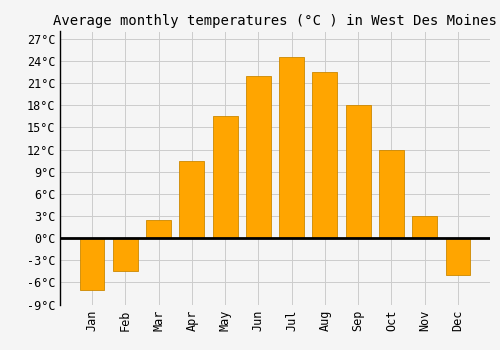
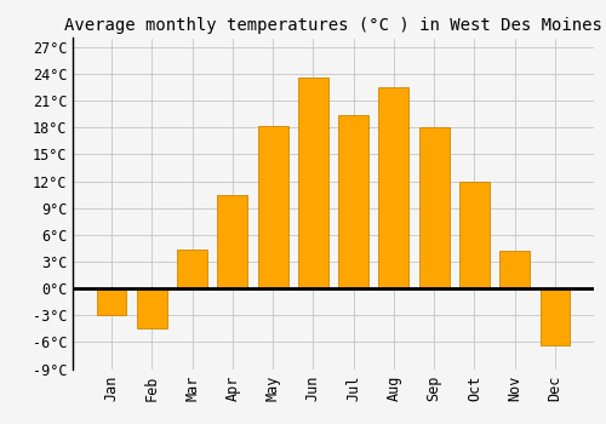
Jan: -7.0°C -> -3.0°C
Mar: 2.5°C -> 4.4°C
May: 16.5°C -> 18.2°C
Jun: 22.0°C -> 23.6°C
Jul: 24.5°C -> 19.4°C
Nov: 3.0°C -> 4.2°C
Dec: -5.0°C -> -6.4°C
